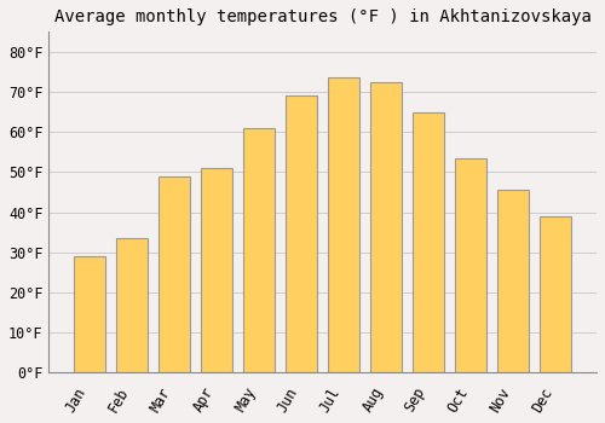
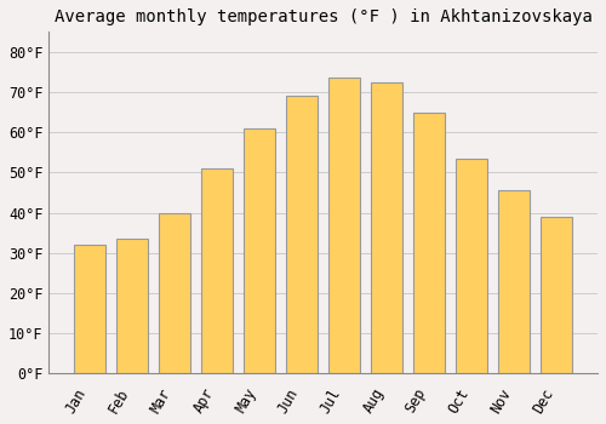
Jan: 29.0°F -> 32.0°F
Mar: 49.0°F -> 40.0°F
